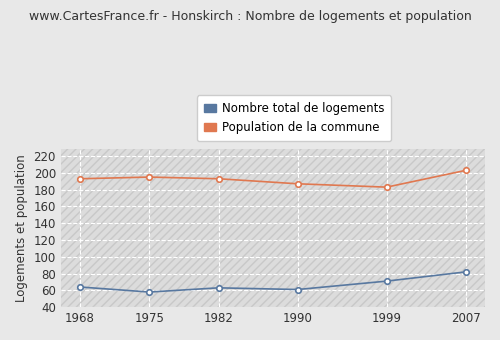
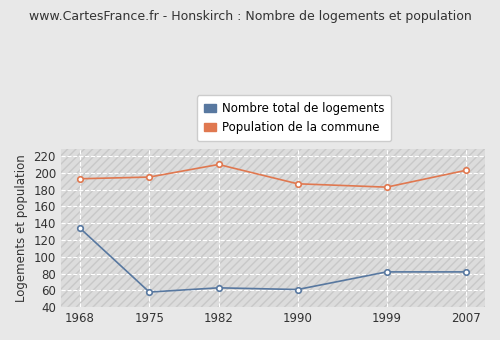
Nombre total de logements/1968: 64 -> 134
Population de la commune/1982: 193 -> 210
Nombre total de logements/1999: 71 -> 82
